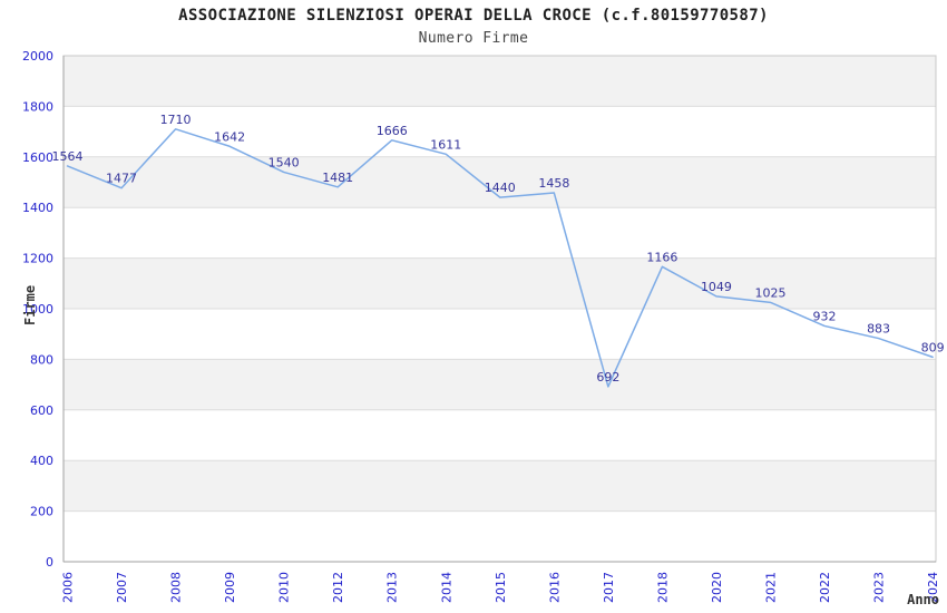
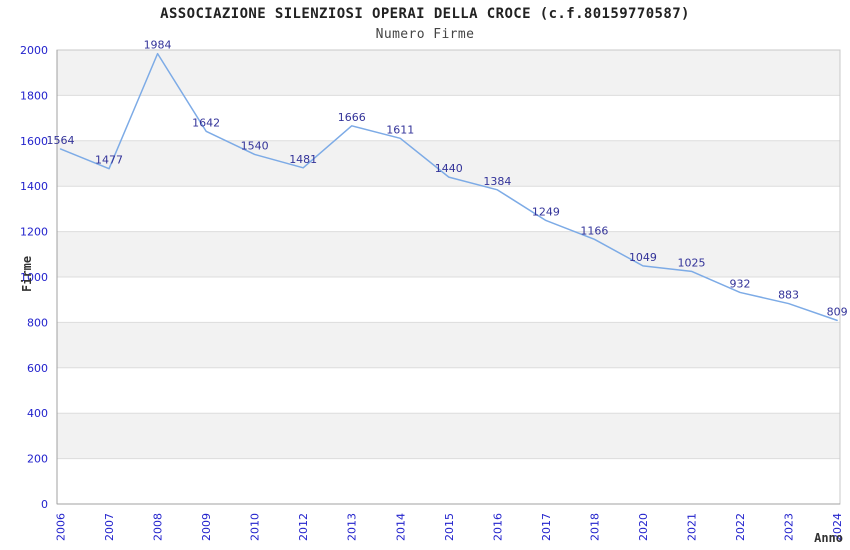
2008: 1710 -> 1984
2016: 1458 -> 1384
2017: 692 -> 1249
